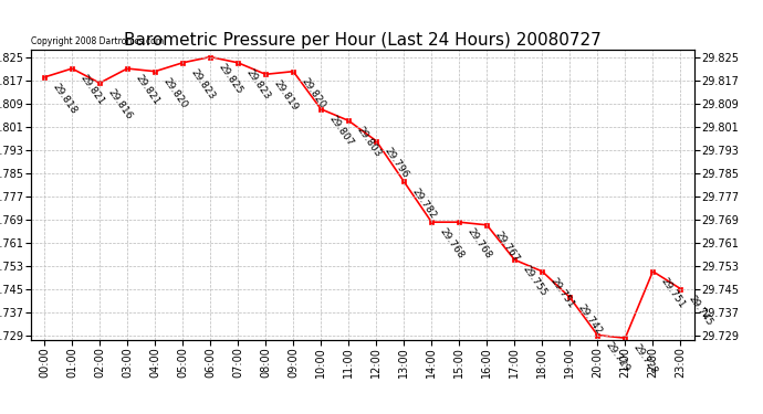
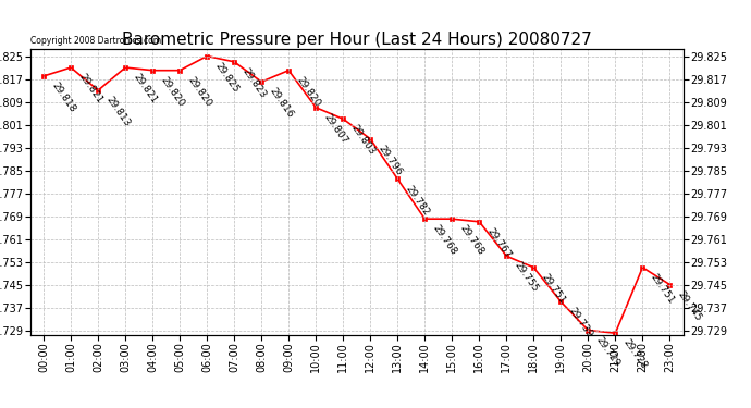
02:00: 29.816 -> 29.813
05:00: 29.823 -> 29.820
08:00: 29.819 -> 29.816
19:00: 29.742 -> 29.739
